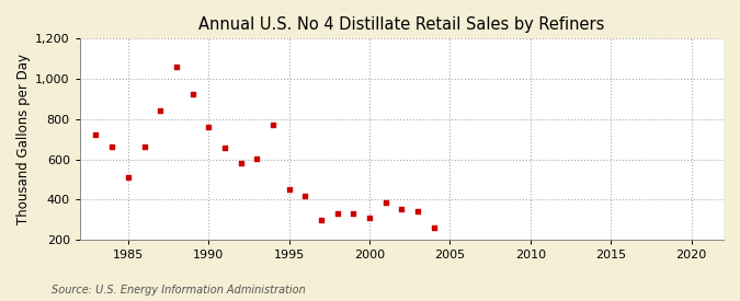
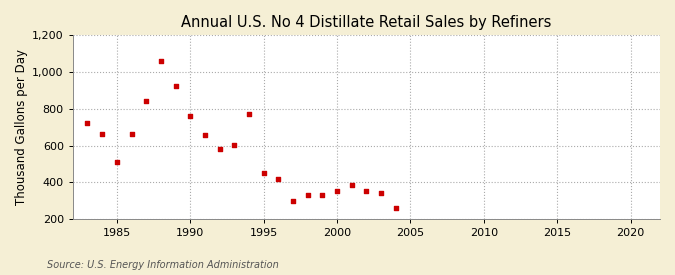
2000: 310 -> 350
